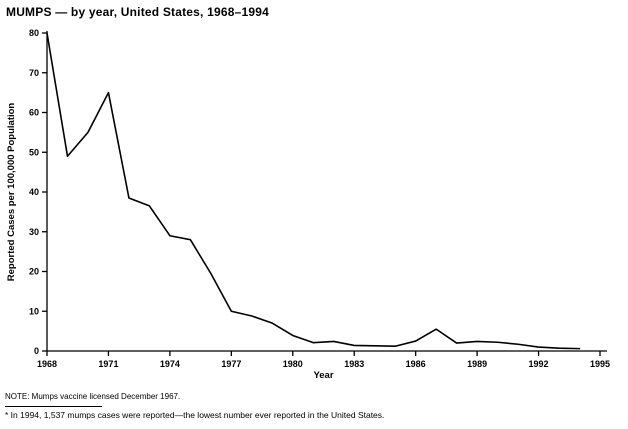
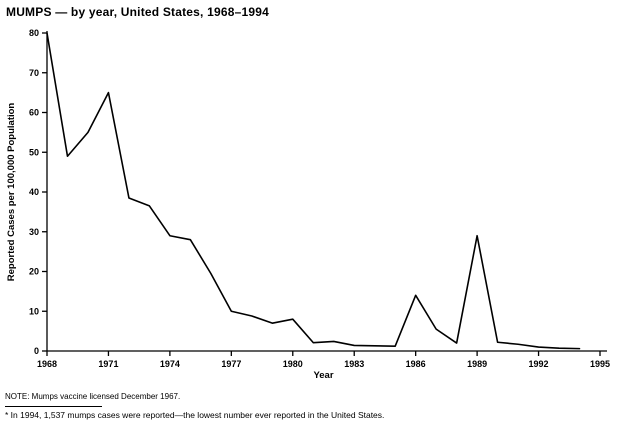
1980: 4 -> 8
1986: 2 -> 14
1989: 2 -> 29
